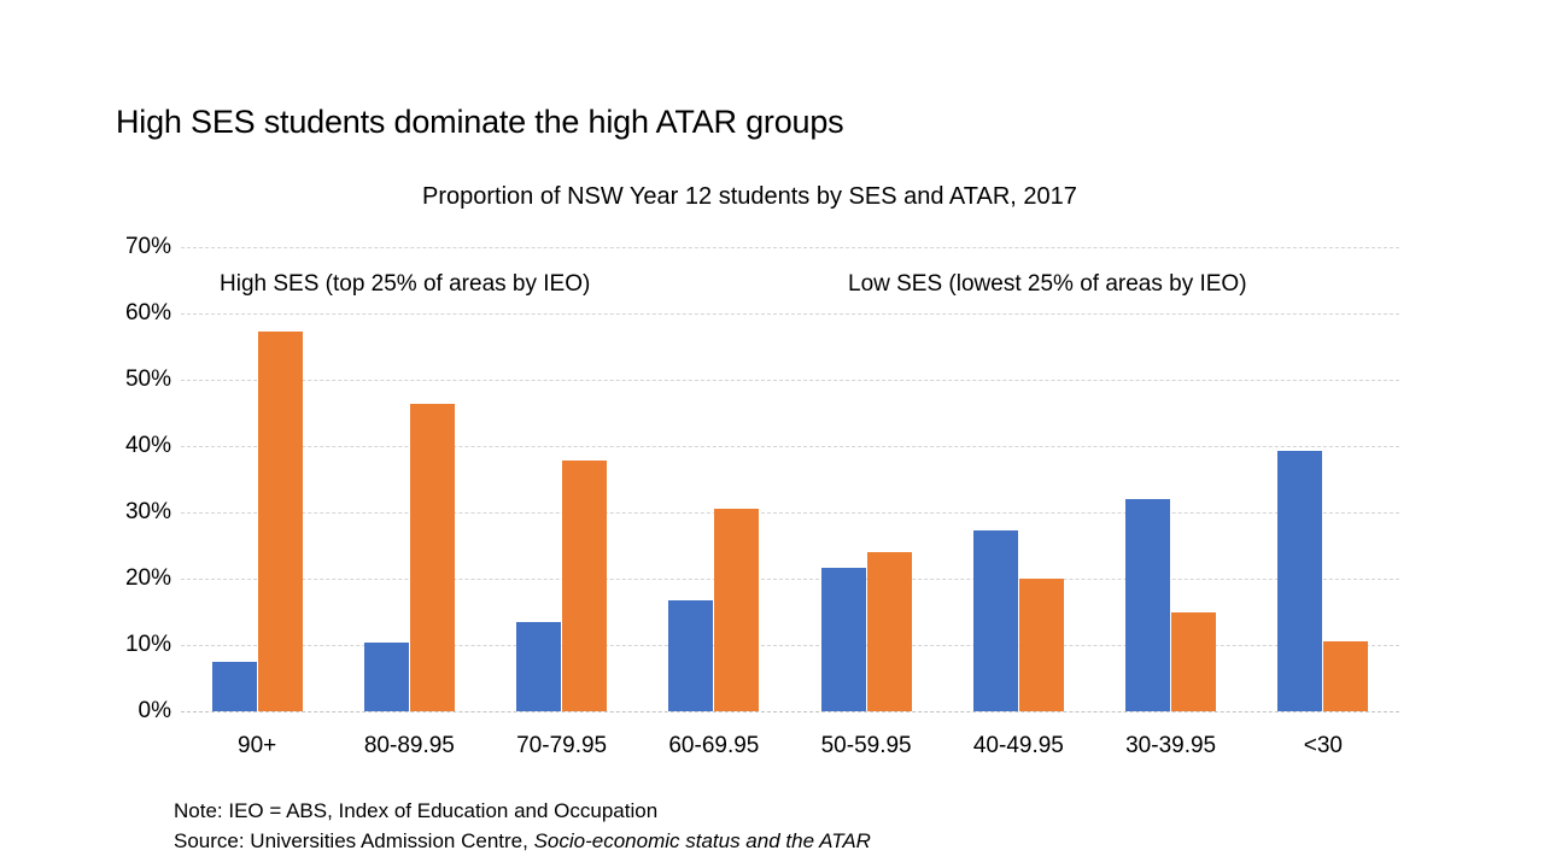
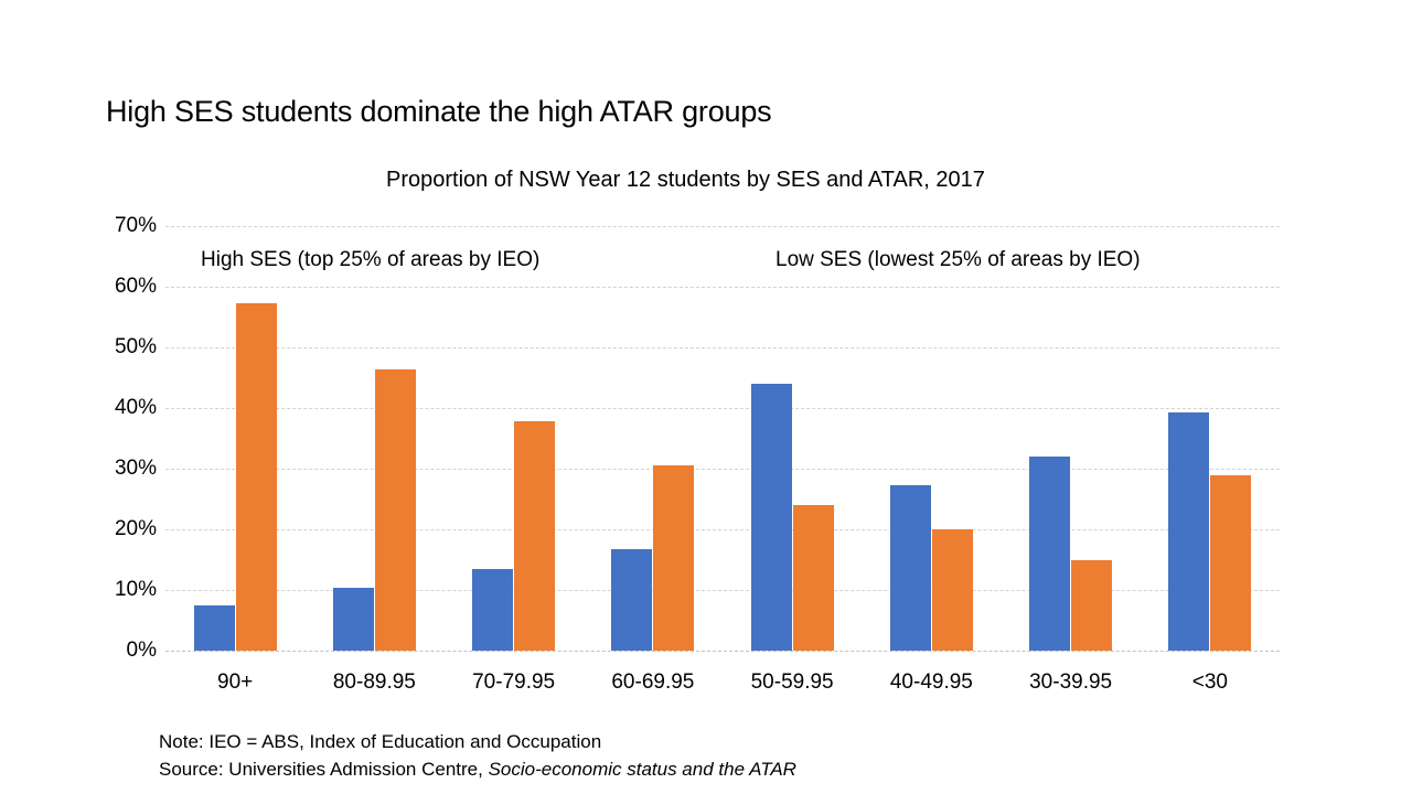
Low SES (lowest 25% of areas by IEO)/50-59.95: 22% -> 44%
High SES (top 25% of areas by IEO)/<30: 11% -> 29%
